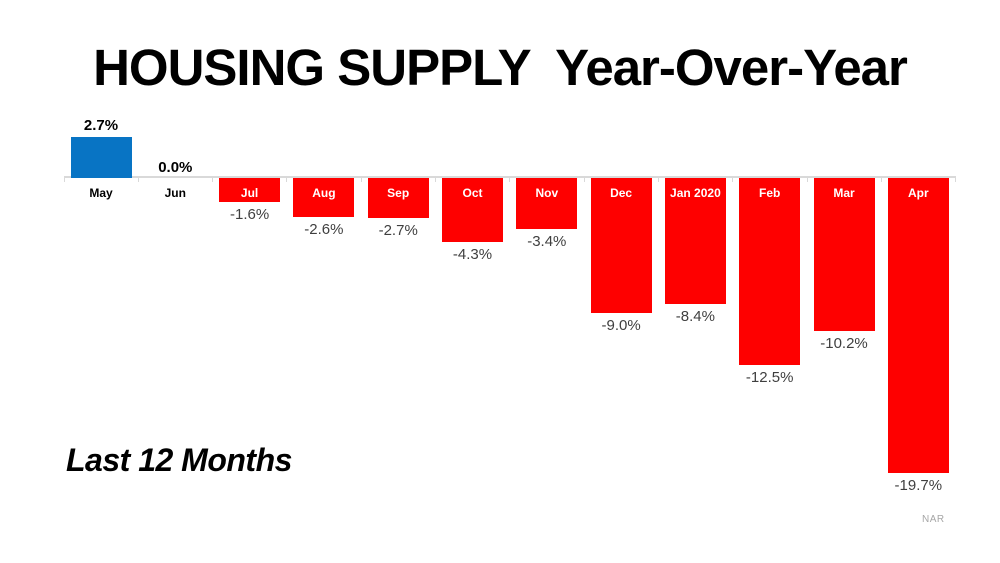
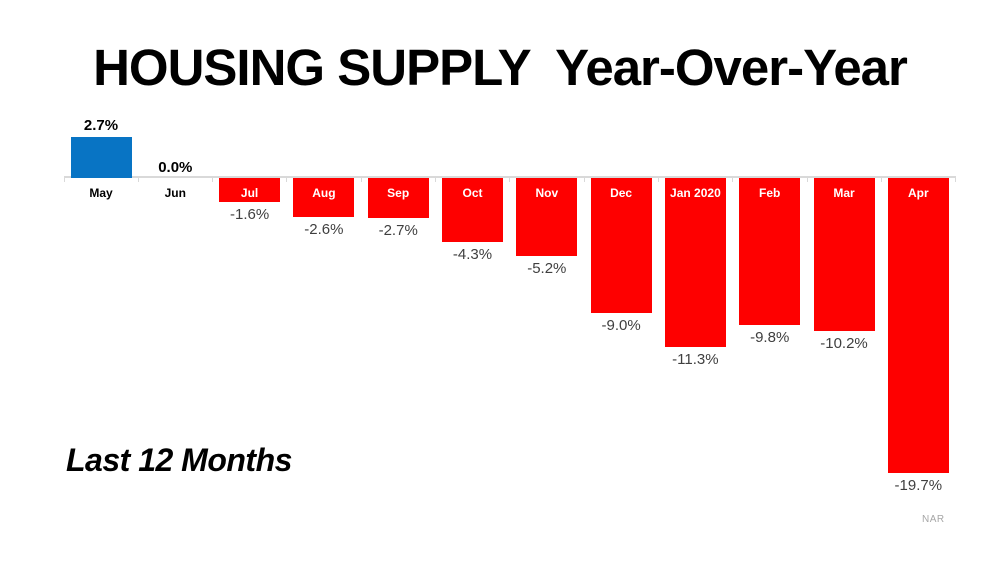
Nov: -3.4% -> -5.2%
Jan 2020: -8.4% -> -11.3%
Feb: -12.5% -> -9.8%
